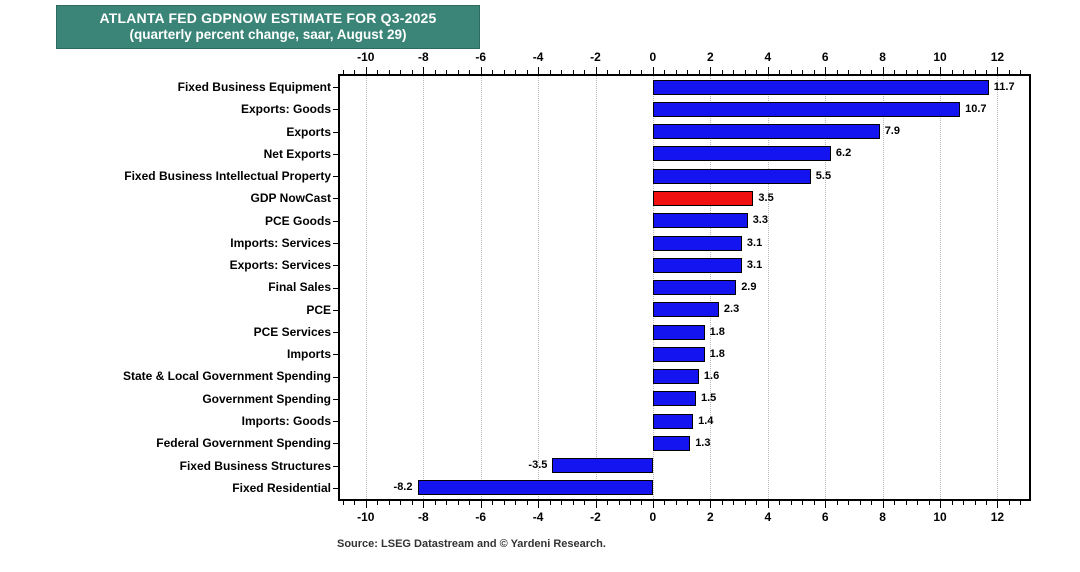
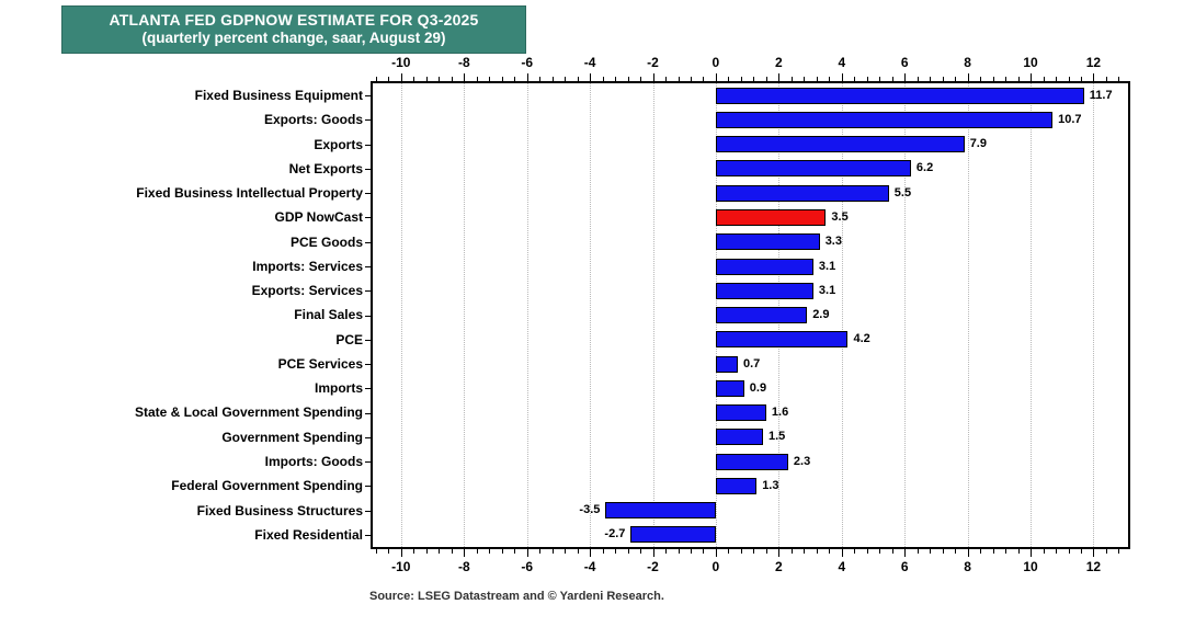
PCE: 2.3 -> 4.2
PCE Services: 1.8 -> 0.7
Imports: 1.8 -> 0.9
Imports: Goods: 1.4 -> 2.3
Fixed Residential: -8.2 -> -2.7
